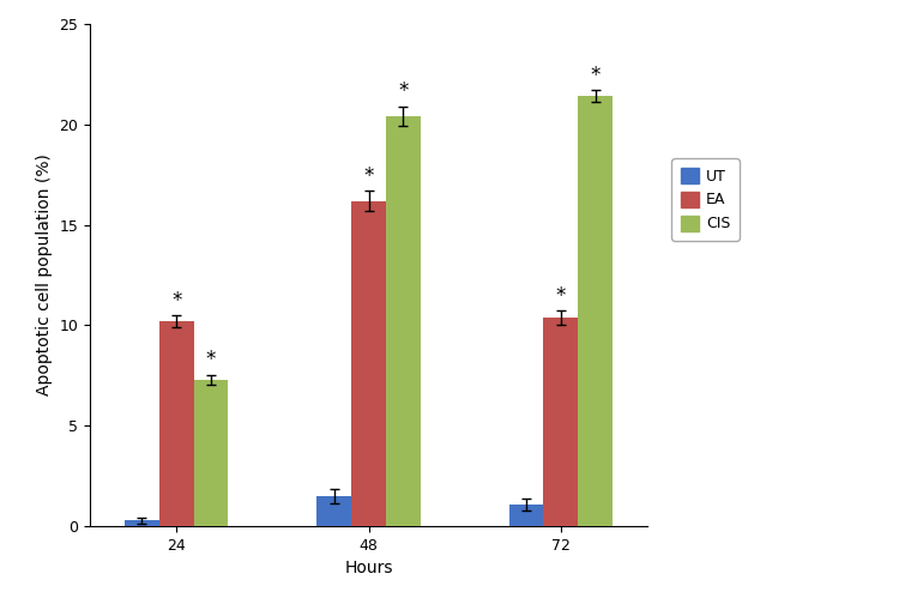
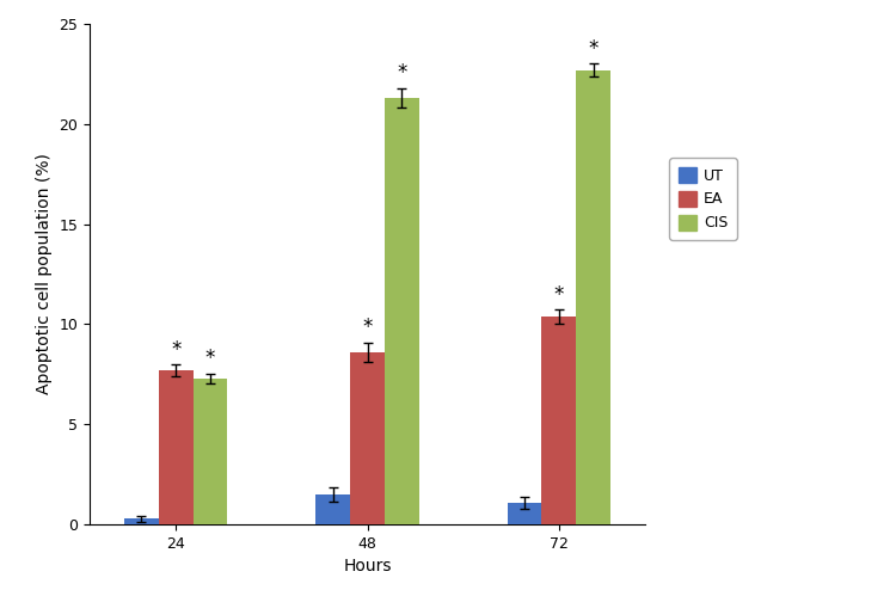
EA/24: 10.2 -> 7.7
EA/48: 16.2 -> 8.6
CIS/48: 20.4 -> 21.3
CIS/72: 21.4 -> 22.7
